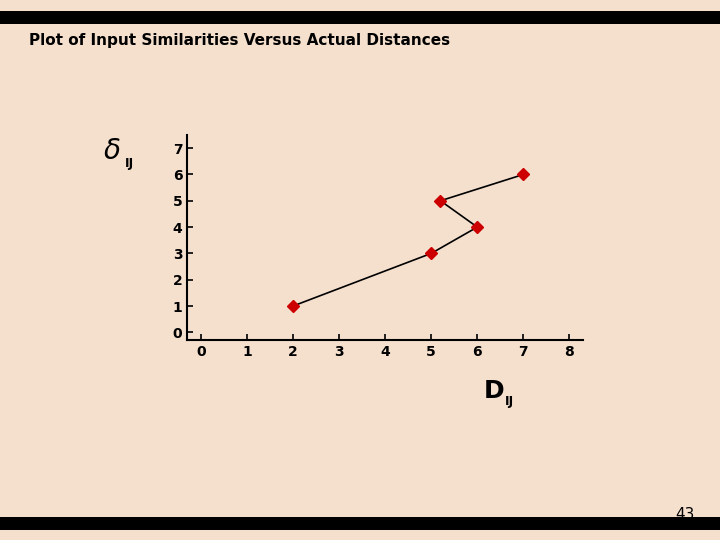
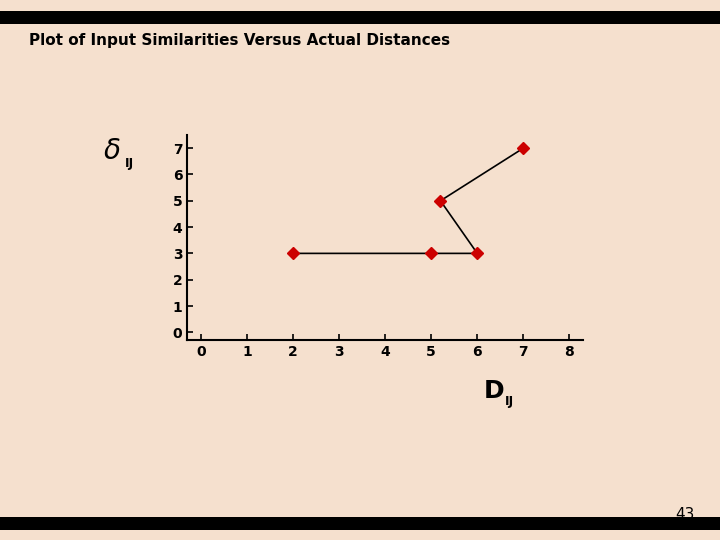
2: 1 -> 3
6: 4 -> 3
7: 6 -> 7
